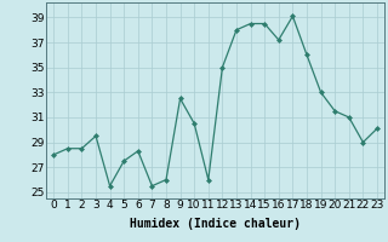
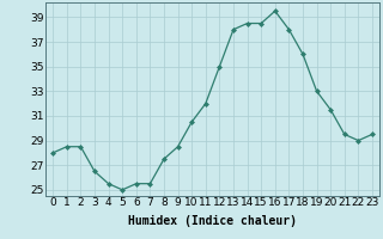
3: 29.5 -> 26.5
5: 27.5 -> 25.0
6: 28.3 -> 25.5
8: 26.0 -> 27.5
9: 32.5 -> 28.5
11: 26.0 -> 32.0
16: 37.2 -> 39.5
17: 39.1 -> 38.0
21: 31.0 -> 29.5
23: 30.1 -> 29.5
